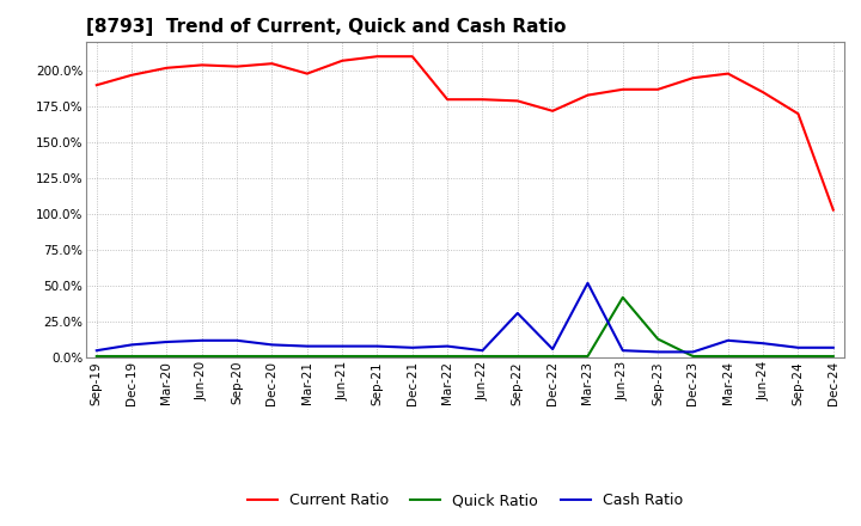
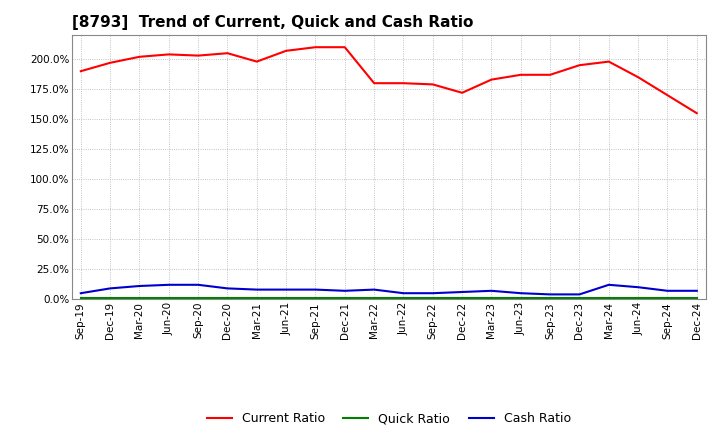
Cash Ratio/Sep-22: 31% -> 5%
Cash Ratio/Mar-23: 52% -> 7%
Quick Ratio/Jun-23: 42% -> 1%
Quick Ratio/Sep-23: 13% -> 1%
Current Ratio/Dec-24: 103% -> 155%
